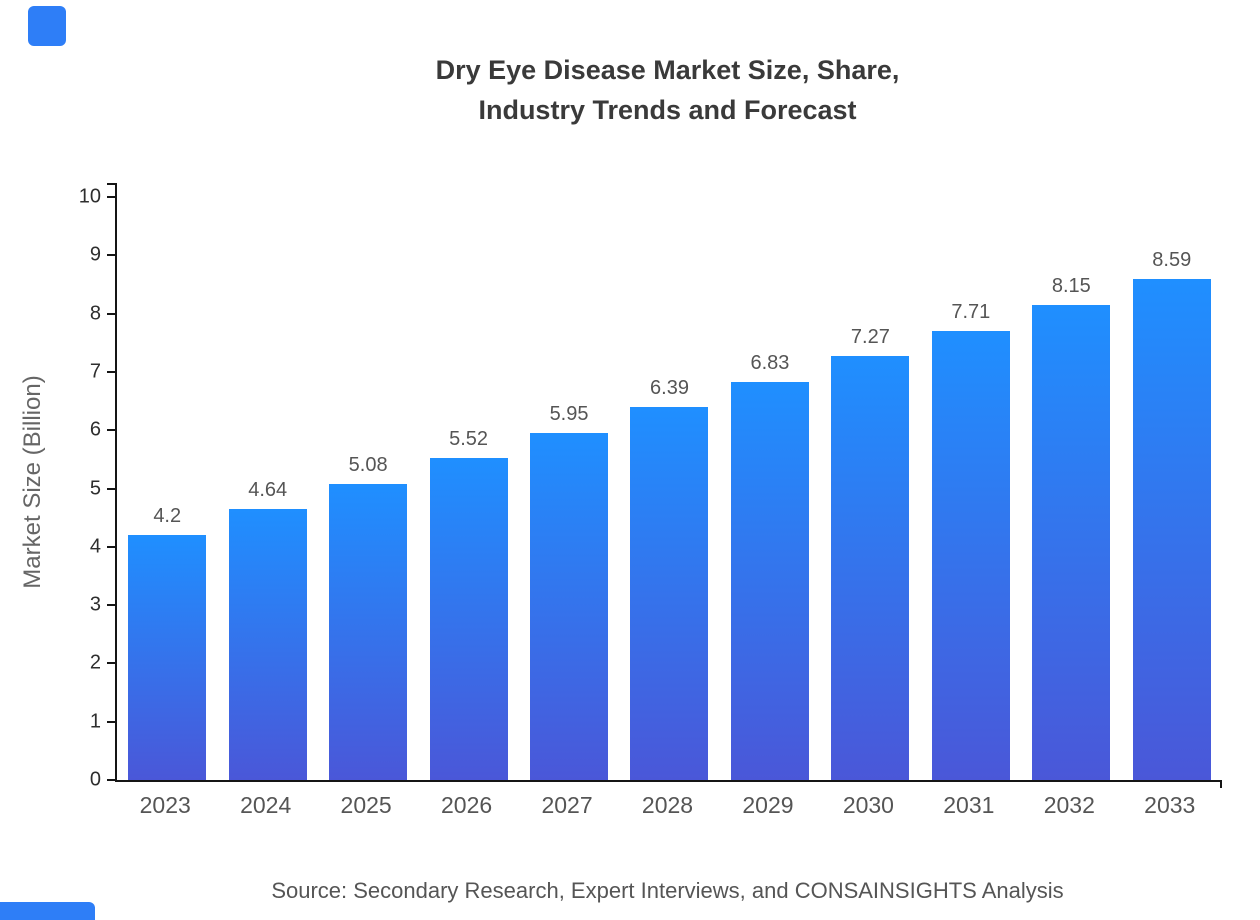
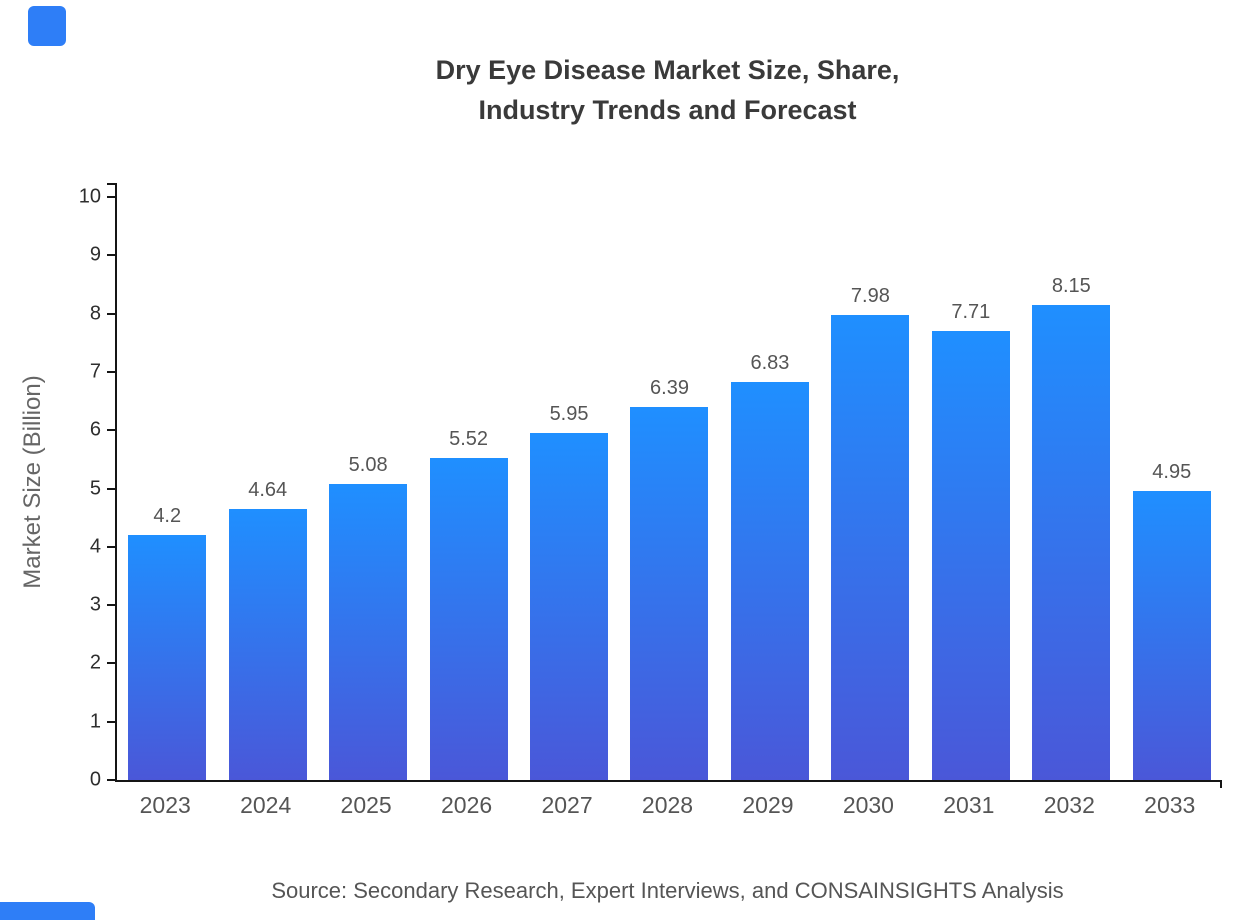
2030: 7.27 -> 7.98
2033: 8.59 -> 4.95
